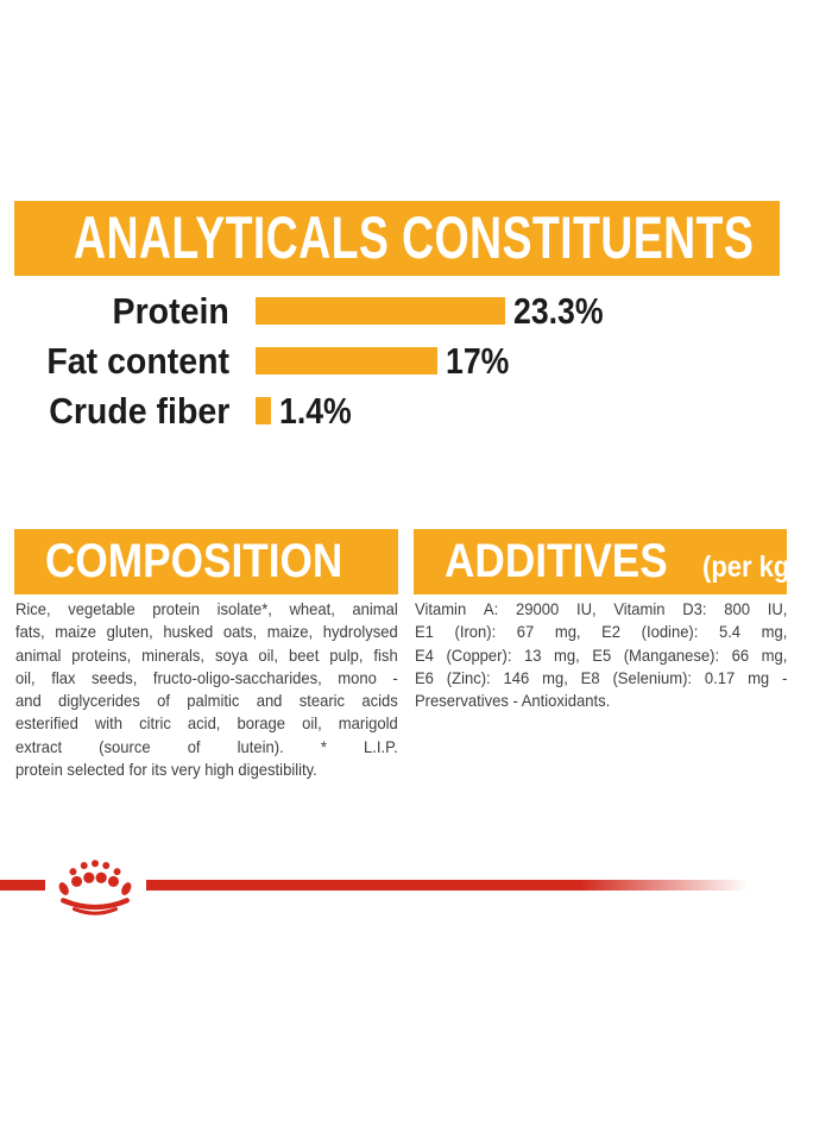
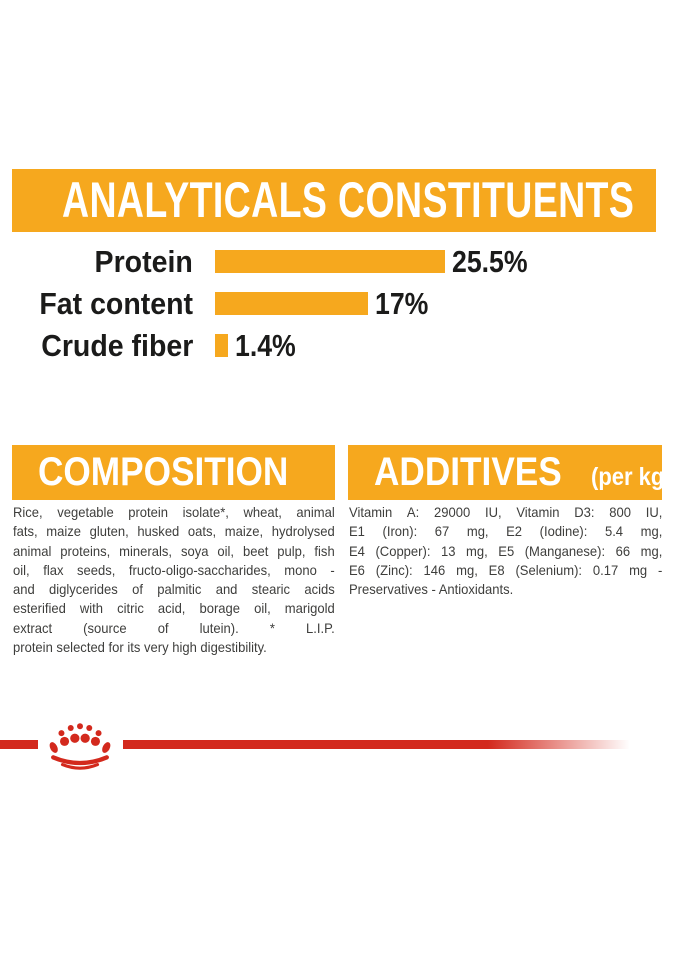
Protein: 23.3% -> 25.5%
